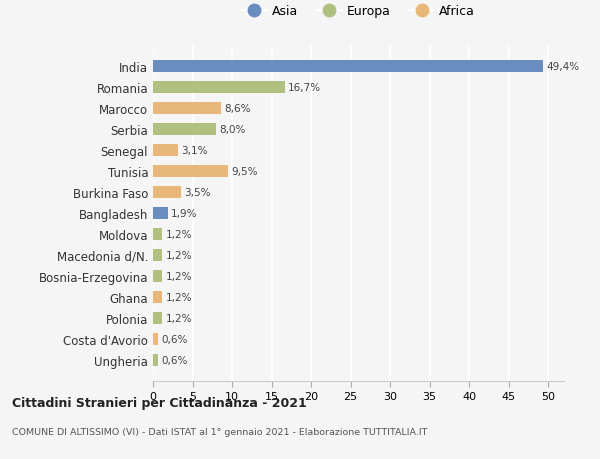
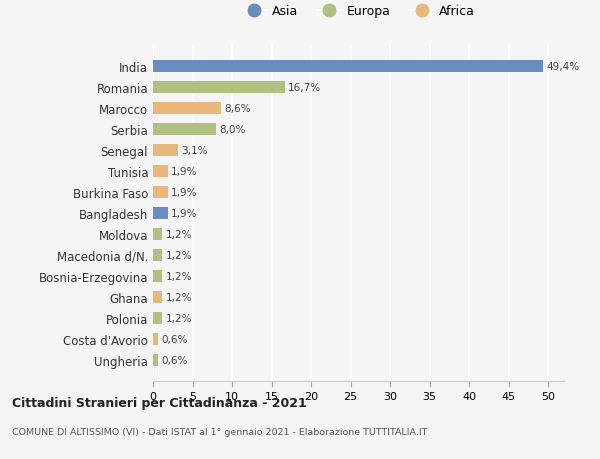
Tunisia: 9,5% -> 1,9%
Burkina Faso: 3,5% -> 1,9%
